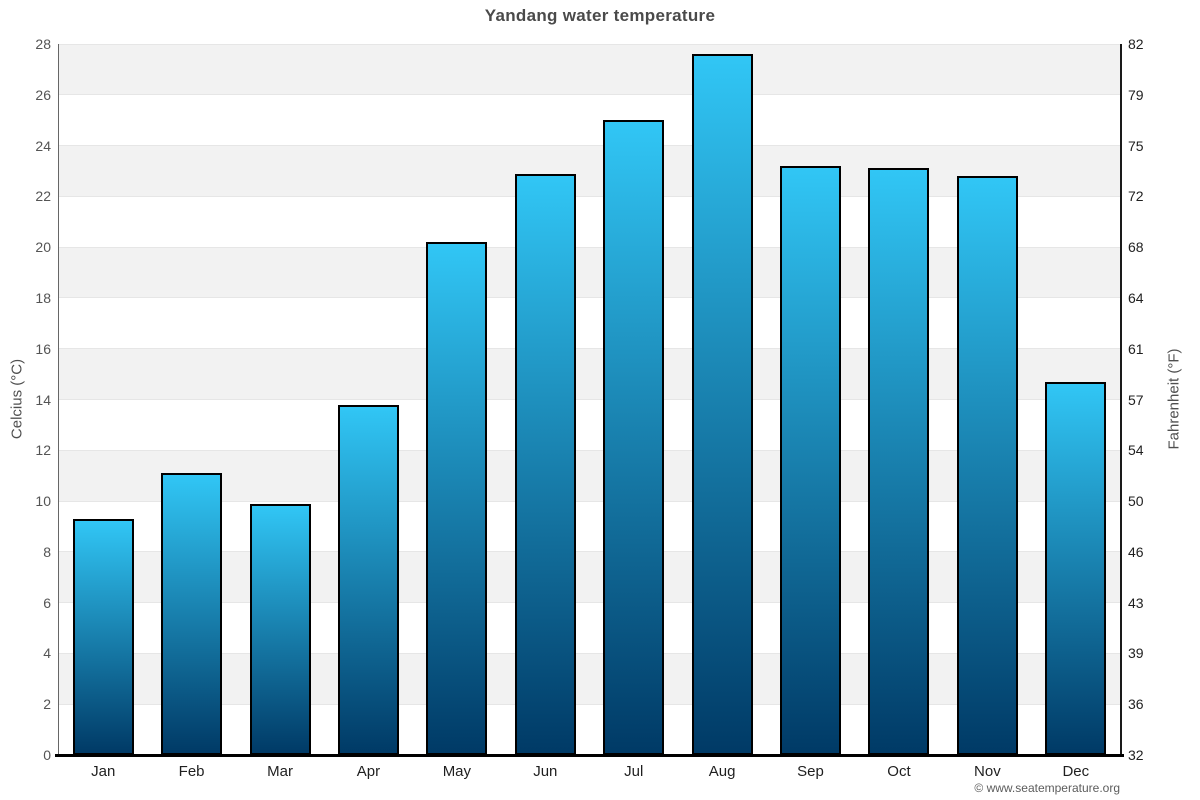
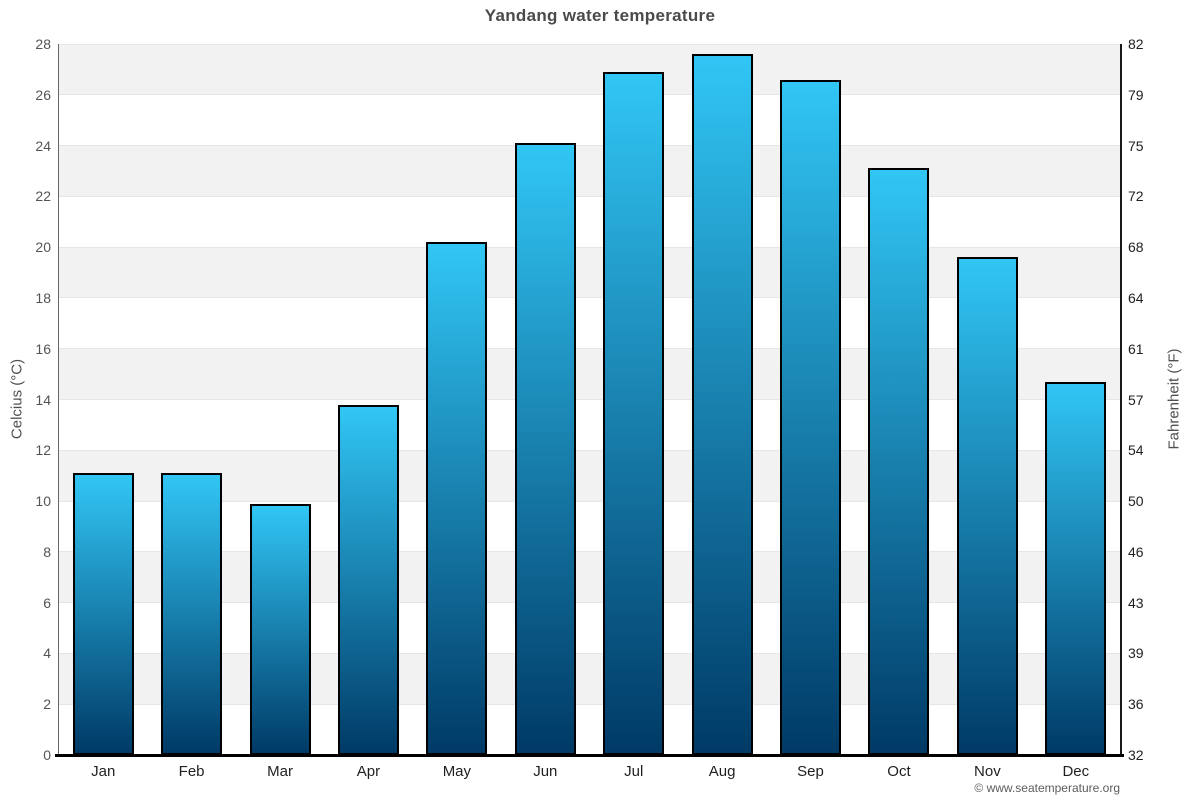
Jan: 9.3 -> 11.1
Jun: 22.9 -> 24.1
Jul: 25.0 -> 26.9
Sep: 23.2 -> 26.6
Nov: 22.8 -> 19.6
